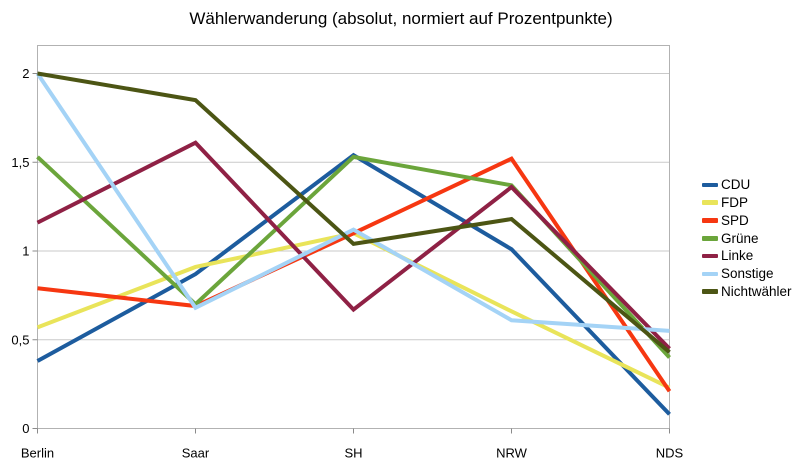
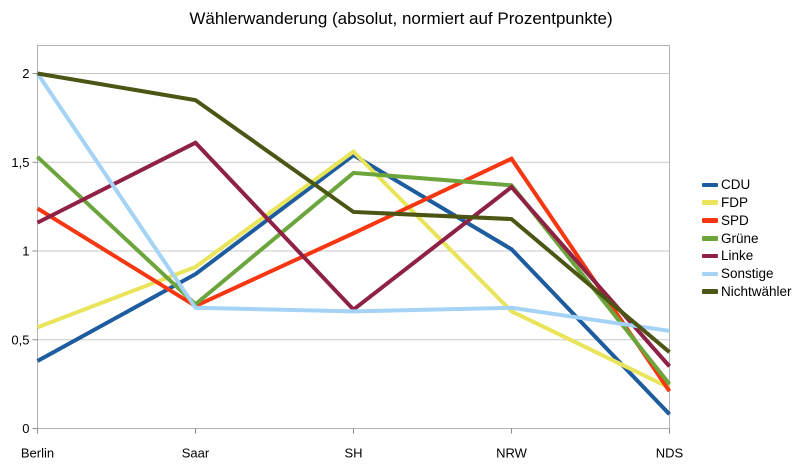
SPD/Berlin: 0.79 -> 1.24
FDP/SH: 1.10 -> 1.56
Grüne/SH: 1.53 -> 1.44
Sonstige/SH: 1.12 -> 0.66
Nichtwähler/SH: 1.04 -> 1.22
Sonstige/NRW: 0.61 -> 0.68
Grüne/NDS: 0.40 -> 0.25
Linke/NDS: 0.45 -> 0.35
